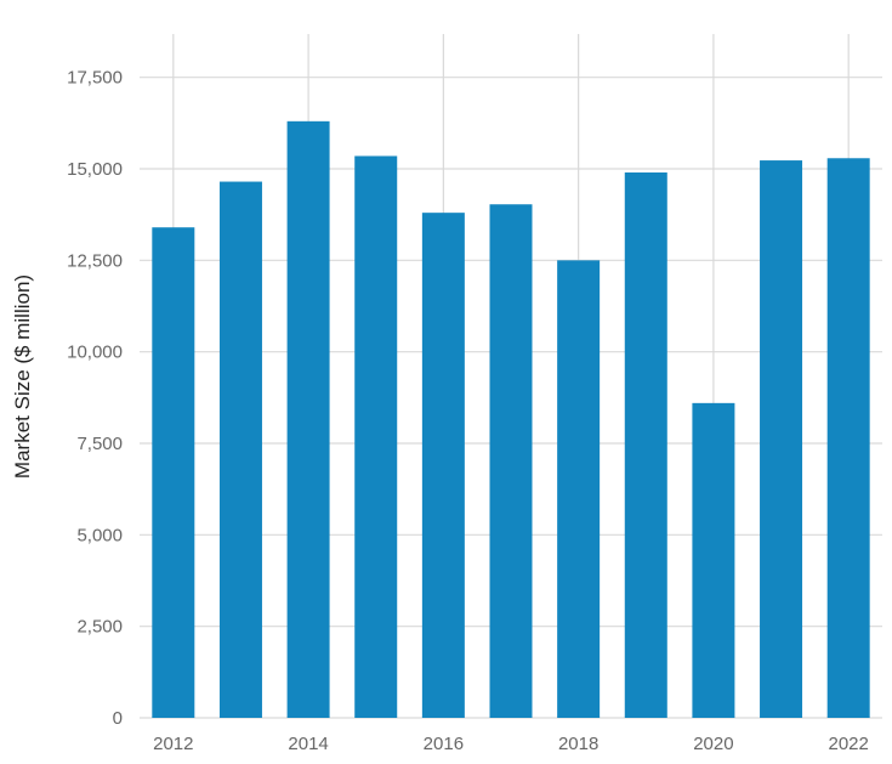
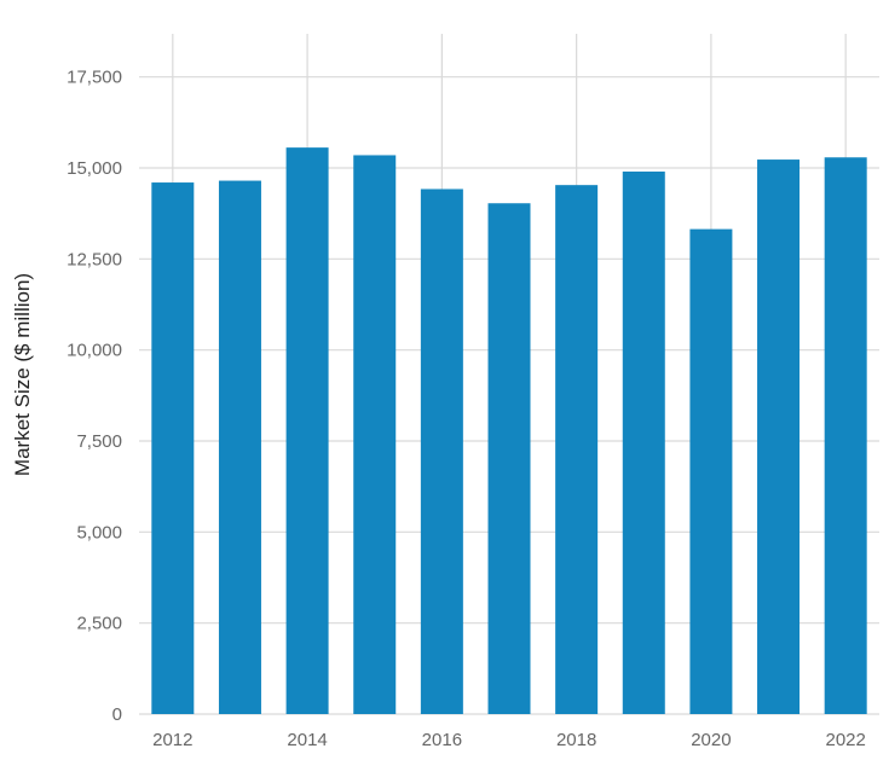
2012: 13400 -> 14600
2014: 16300 -> 15600
2016: 13800 -> 14400
2018: 12500 -> 14500
2020: 8600 -> 13300
